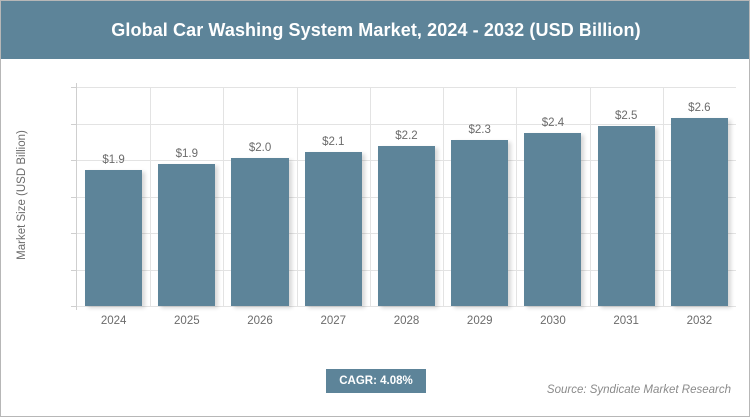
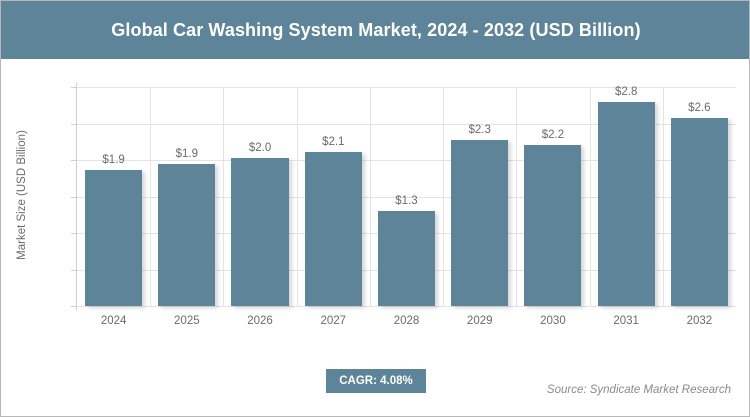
2028: $2.2 -> $1.3
2030: $2.4 -> $2.2
2031: $2.5 -> $2.8
